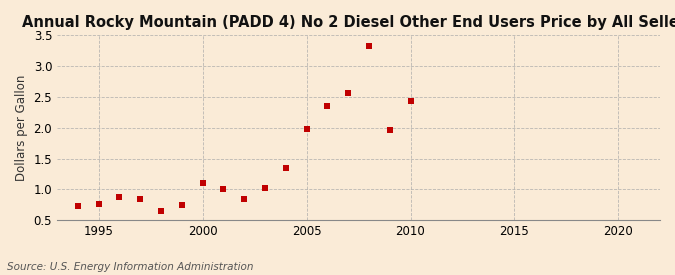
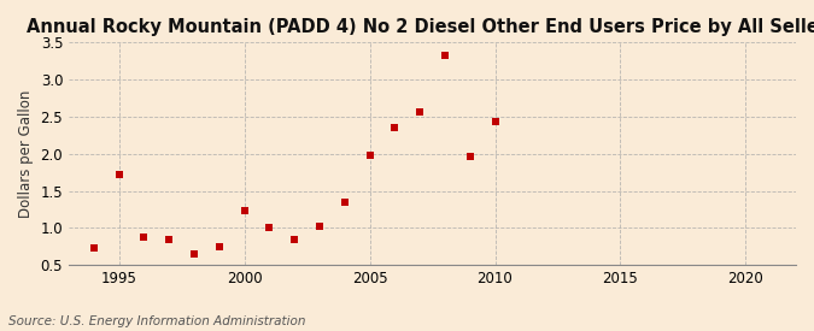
1995: 0.76 -> 1.72
2000: 1.10 -> 1.24
